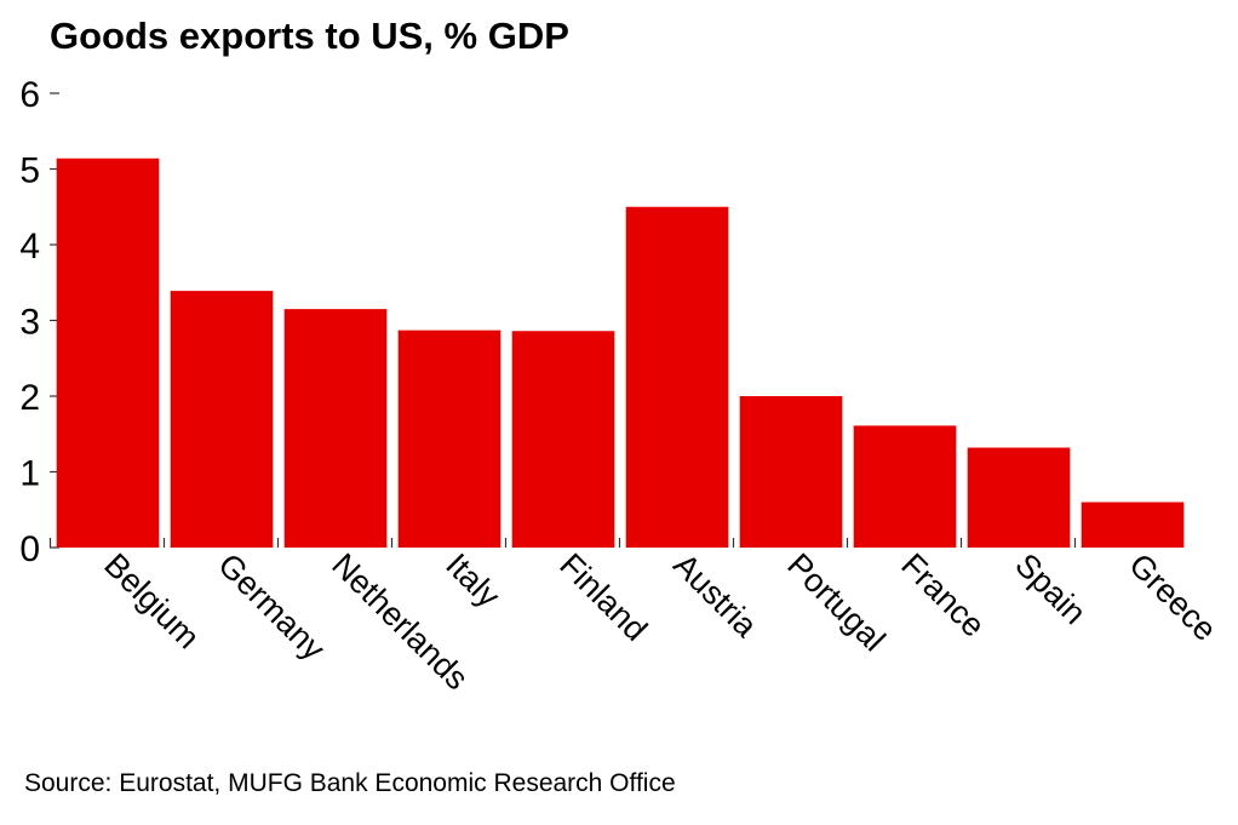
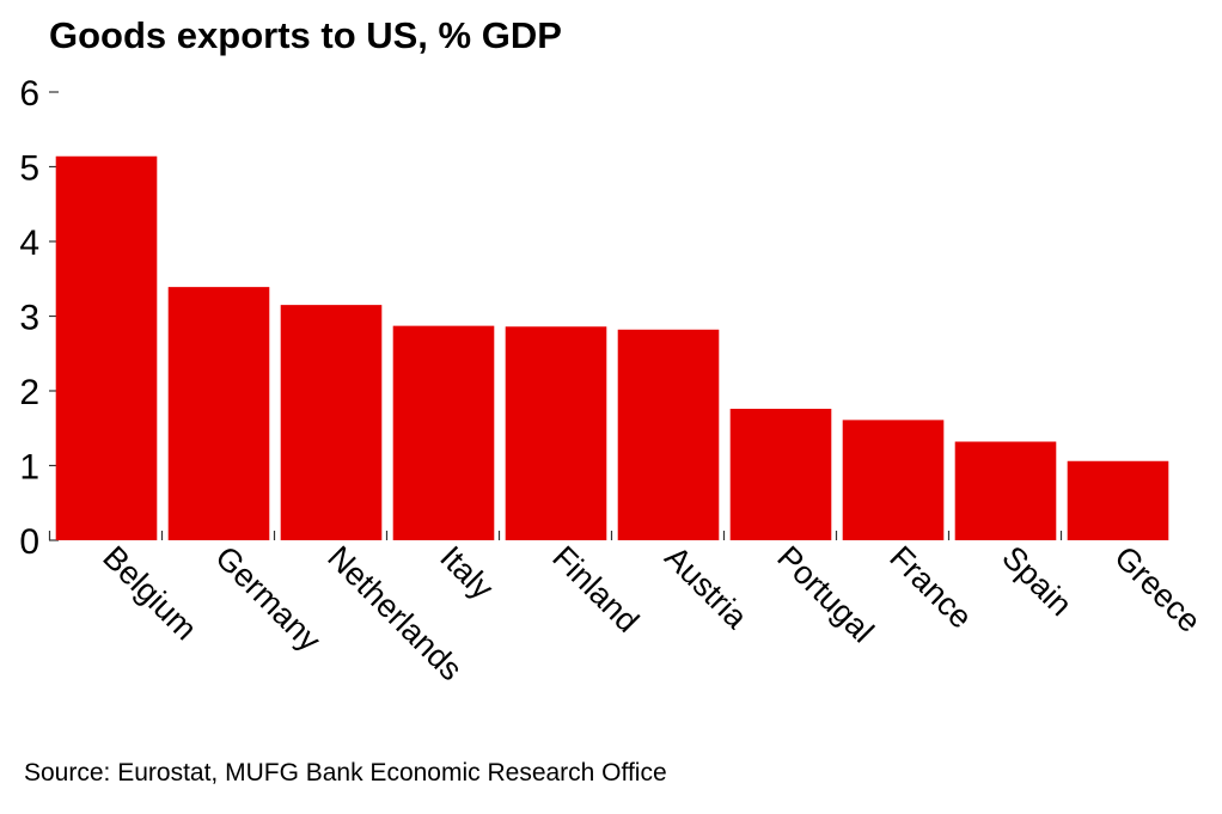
Austria: 4.5 -> 2.8
Portugal: 2.0 -> 1.8
Greece: 0.6 -> 1.1
